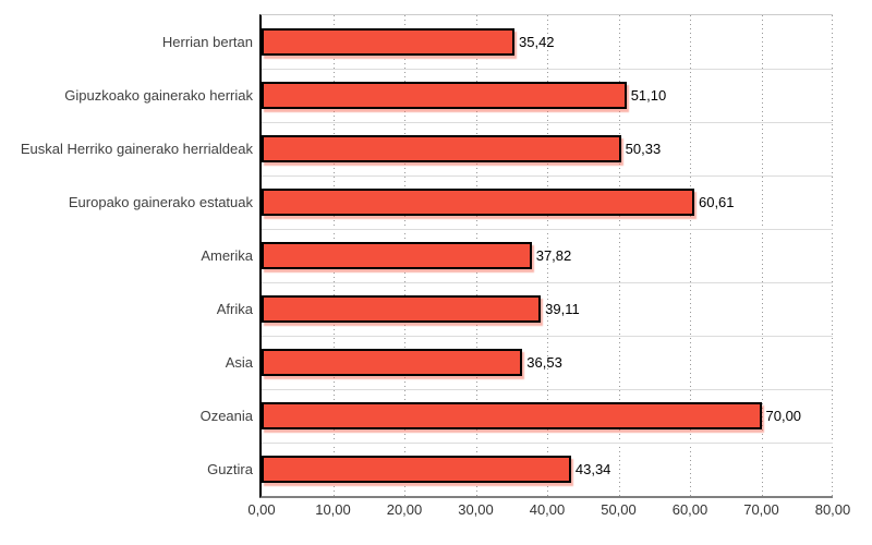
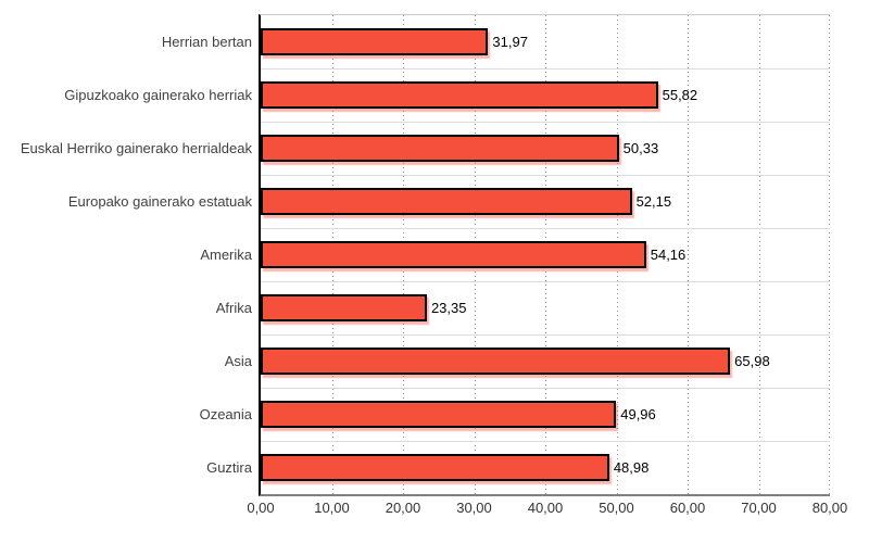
Herrian bertan: 35,42 -> 31,97
Gipuzkoako gainerako herriak: 51,10 -> 55,82
Europako gainerako estatuak: 60,61 -> 52,15
Amerika: 37,82 -> 54,16
Afrika: 39,11 -> 23,35
Asia: 36,53 -> 65,98
Ozeania: 70,00 -> 49,96
Guztira: 43,34 -> 48,98
